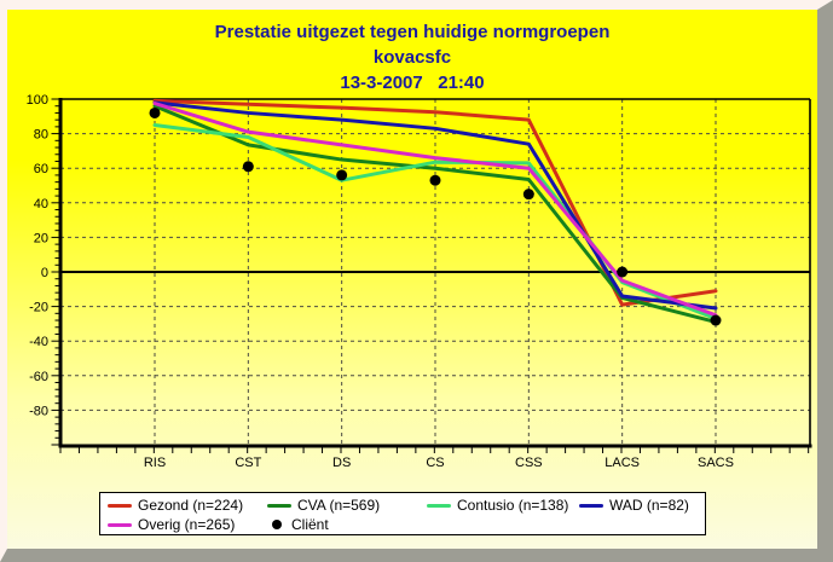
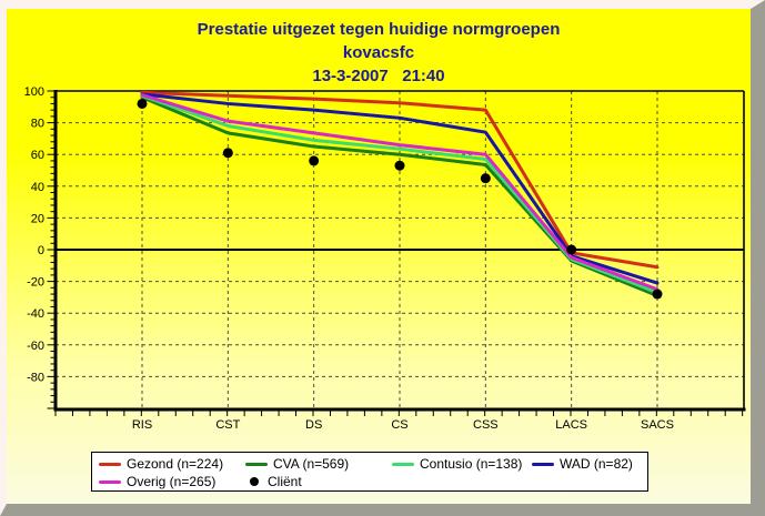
Contusio (n=138)/RIS: 85 -> 97
Contusio (n=138)/DS: 53 -> 69
Contusio (n=138)/CSS: 63 -> 57
Gezond (n=224)/LACS: -19 -> -2
CVA (n=569)/LACS: -15 -> -7
WAD (n=82)/LACS: -14 -> -4
